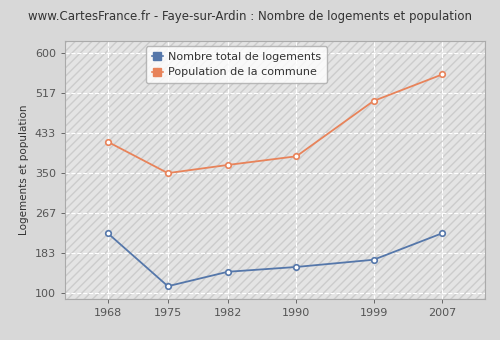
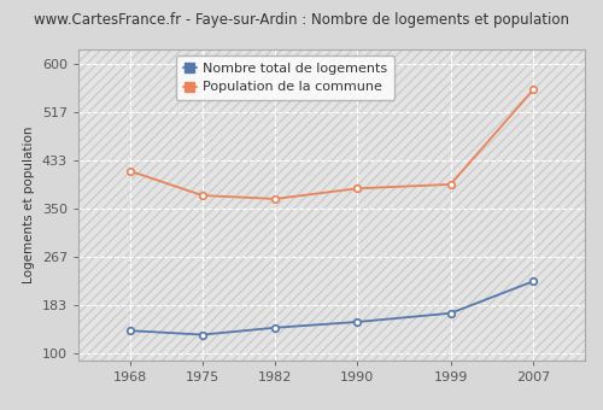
Nombre total de logements/1968: 225 -> 140
Nombre total de logements/1975: 115 -> 133
Population de la commune/1975: 350 -> 373
Population de la commune/1999: 500 -> 392
